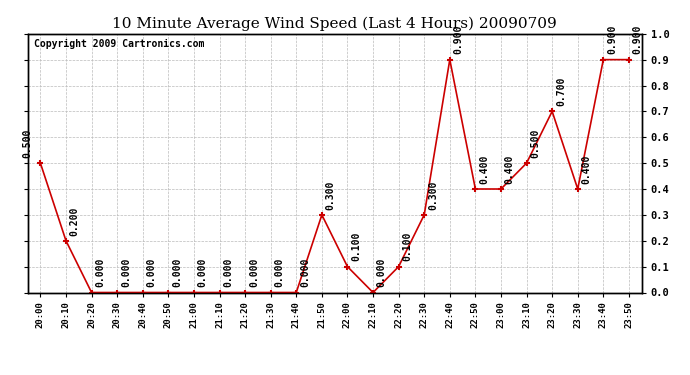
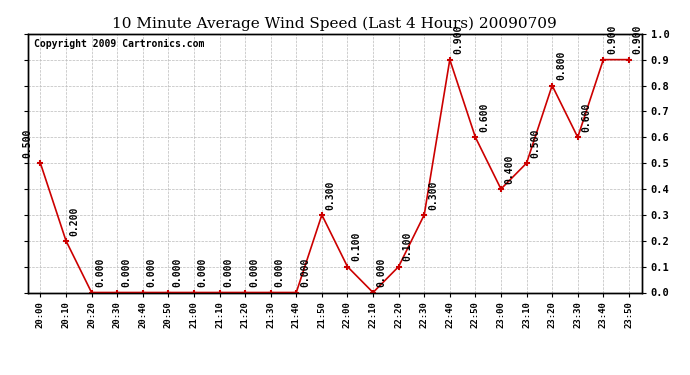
22:50: 0.400 -> 0.600
23:20: 0.700 -> 0.800
23:30: 0.400 -> 0.600
